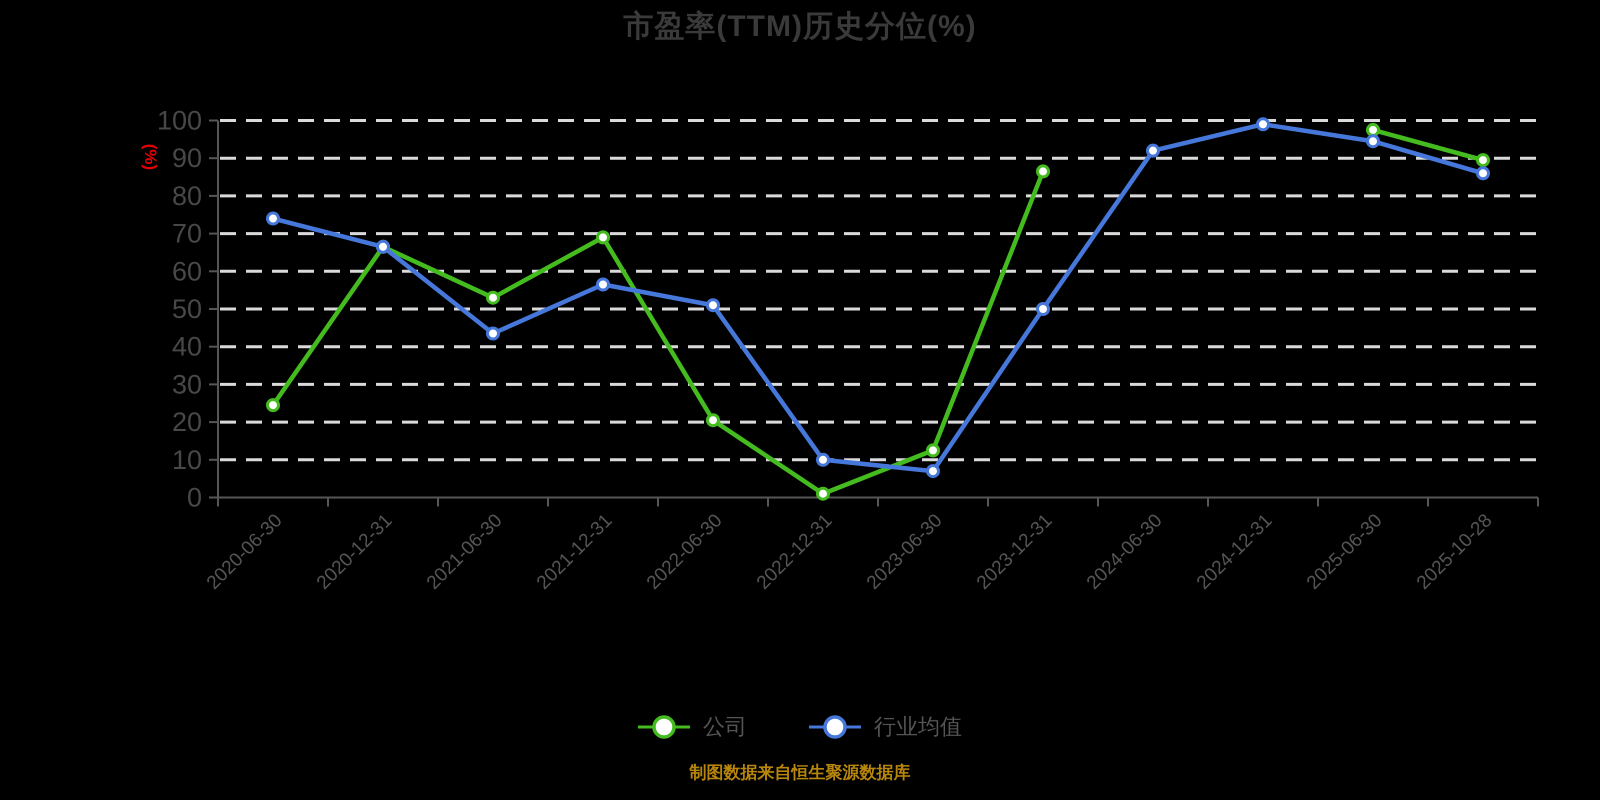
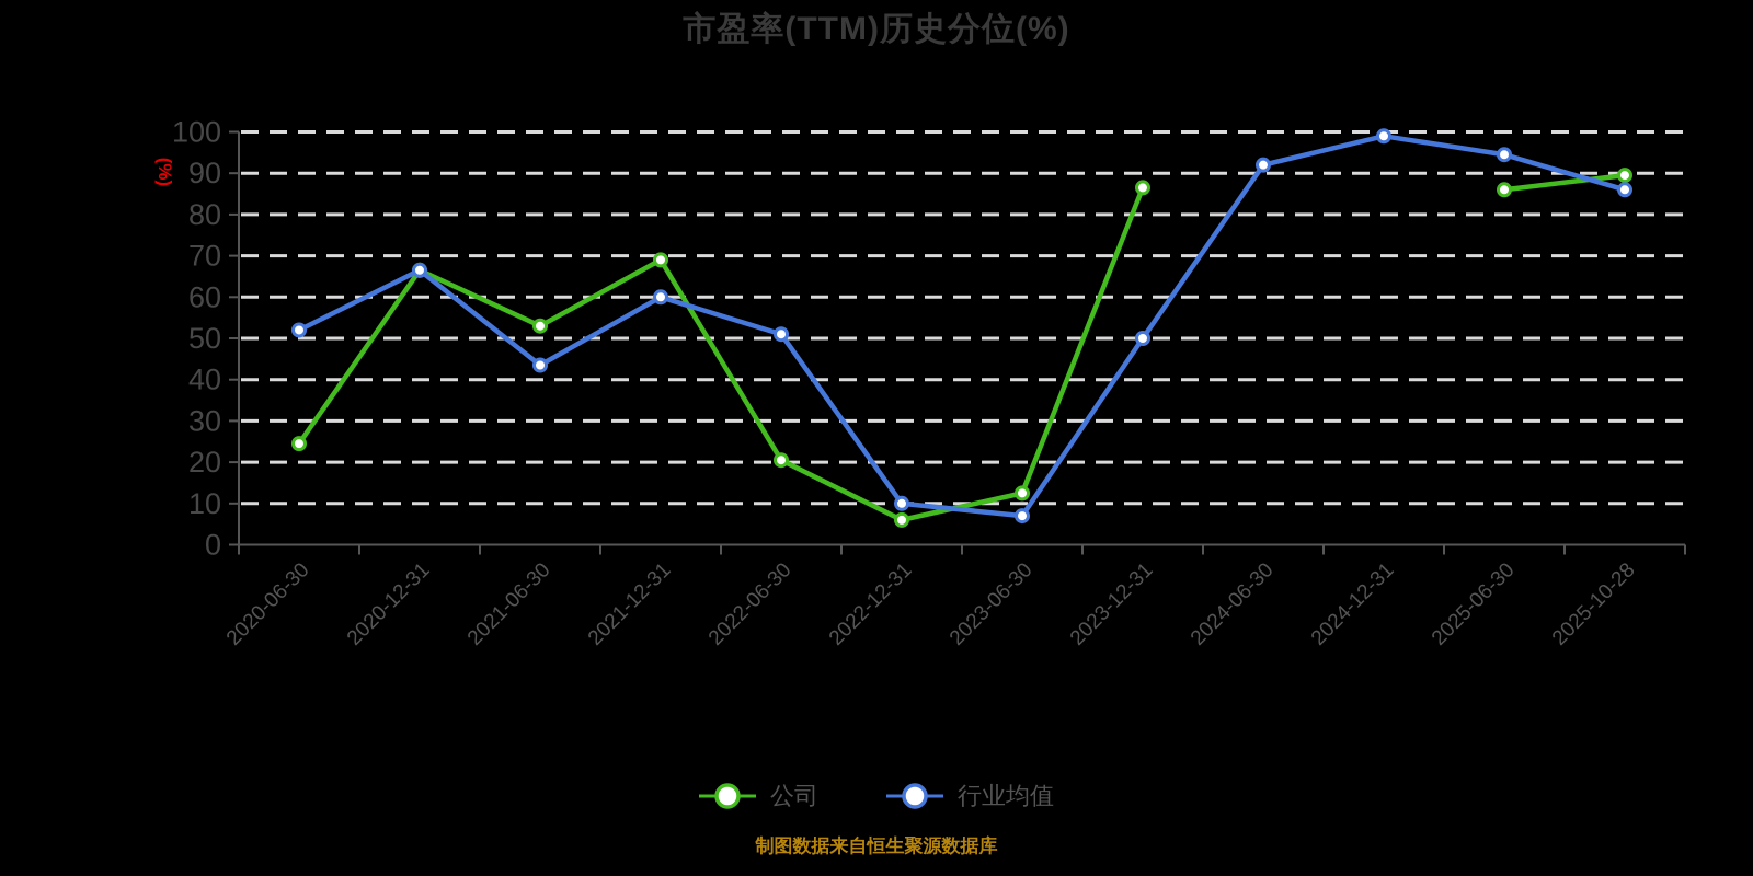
行业均值/2020-06-30: 74 -> 52
行业均值/2021-12-31: 56 -> 60
公司/2022-12-31: 1 -> 6
公司/2025-06-30: 98 -> 86
